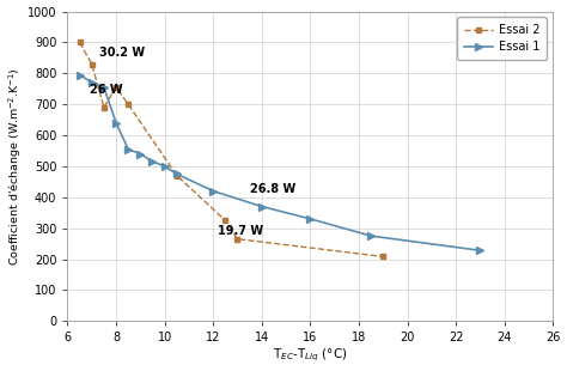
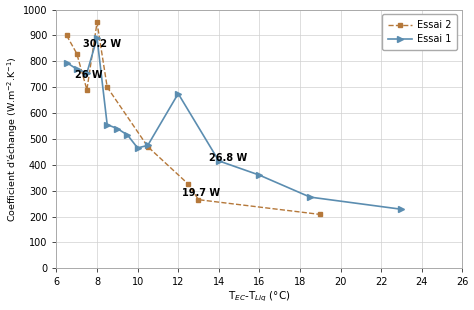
Essai 2/8: 755 -> 950
Essai 1/8: 640 -> 890
Essai 1/10: 500 -> 465
Essai 1/12: 420 -> 675
Essai 1/14: 370 -> 415
Essai 1/16: 330 -> 360
